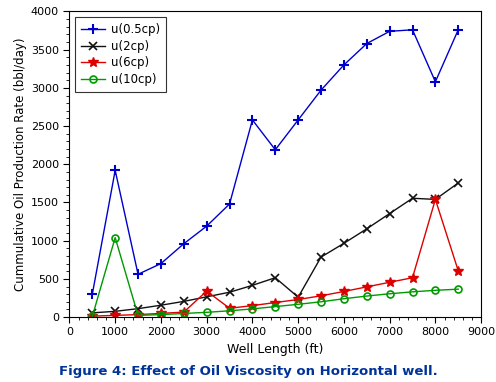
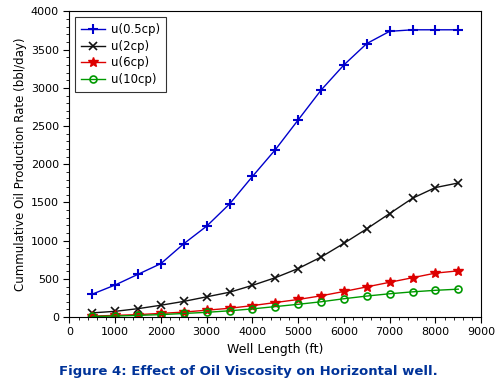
u(0.5cp)/1000: 1920 -> 420
u(10cp)/1000: 1040 -> 10
u(6cp)/3000: 340 -> 90
u(0.5cp)/4000: 2580 -> 1840
u(2cp)/5000: 260 -> 640
u(0.5cp)/8000: 3080 -> 3760
u(2cp)/8000: 1540 -> 1700
u(6cp)/8000: 1540 -> 580
